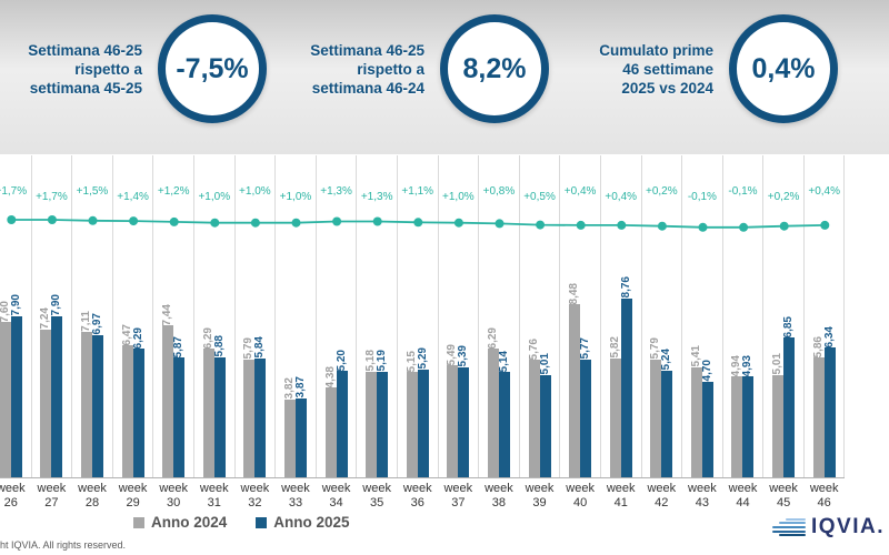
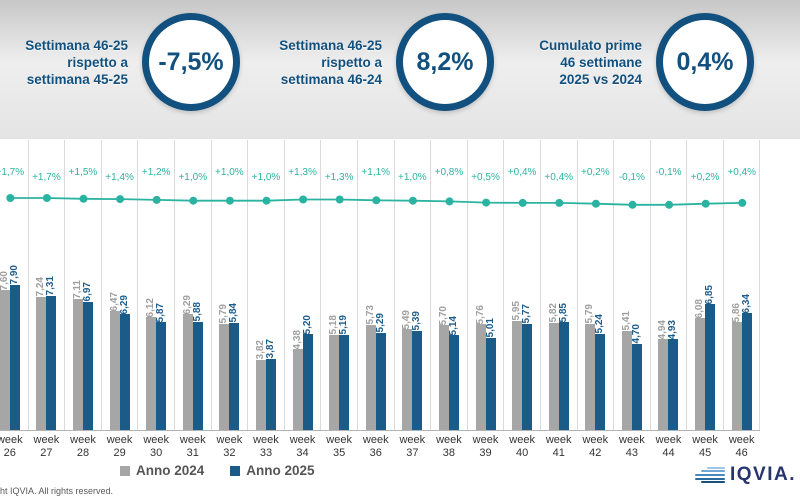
Anno 2025/27: 7,90 -> 7,31
Anno 2024/30: 7,44 -> 6,12
Anno 2024/36: 5,15 -> 5,73
Anno 2024/38: 6,29 -> 5,70
Anno 2024/40: 8,48 -> 5,95
Anno 2025/41: 8,76 -> 5,85
Anno 2024/45: 5,01 -> 6,08
